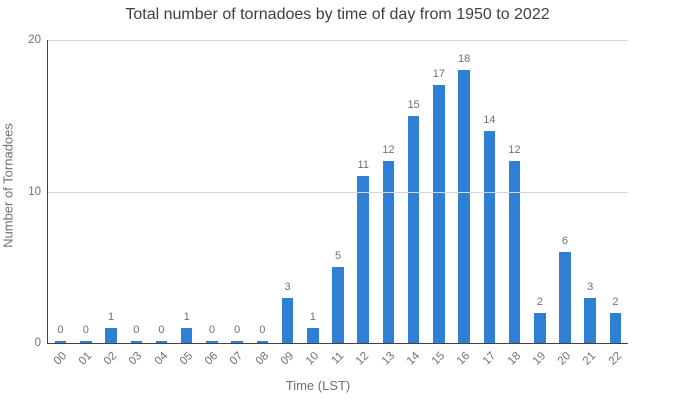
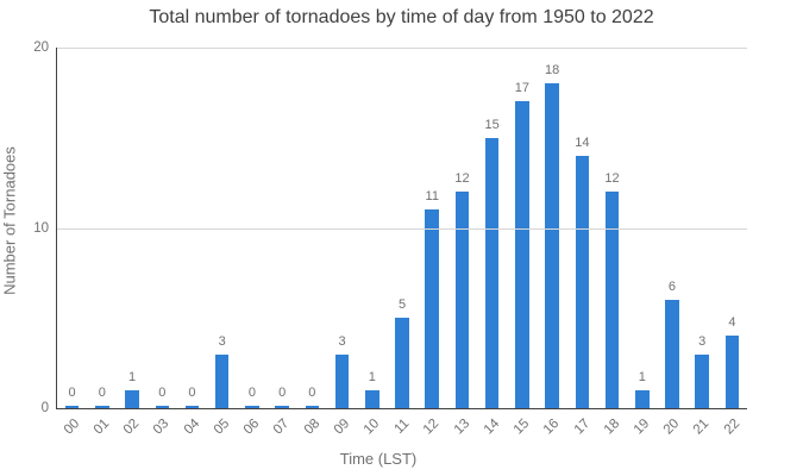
05: 1 -> 3
19: 2 -> 1
22: 2 -> 4
